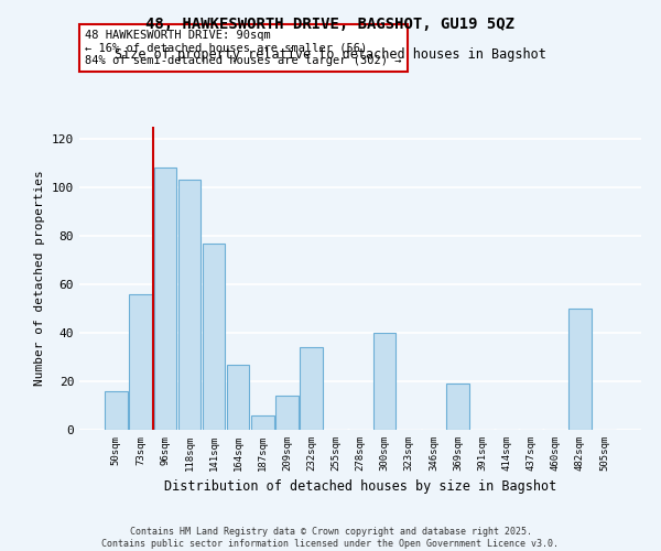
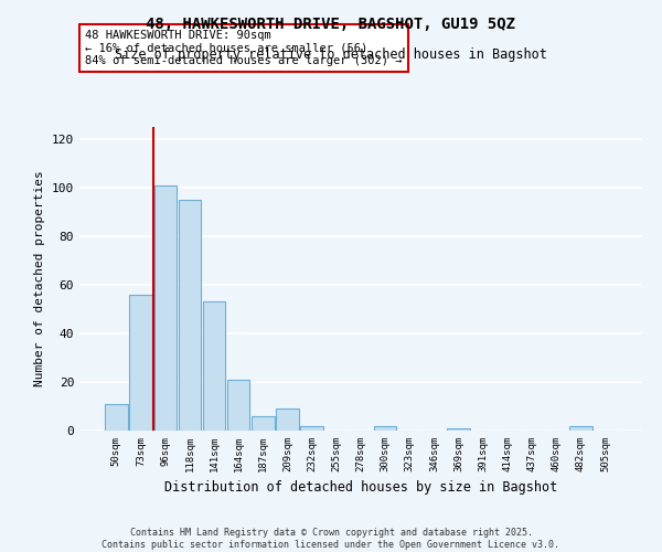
50sqm: 16 -> 11
96sqm: 108 -> 101
118sqm: 103 -> 95
141sqm: 77 -> 53
164sqm: 27 -> 21
209sqm: 14 -> 9
232sqm: 34 -> 2
300sqm: 40 -> 2
369sqm: 19 -> 1
482sqm: 50 -> 2
